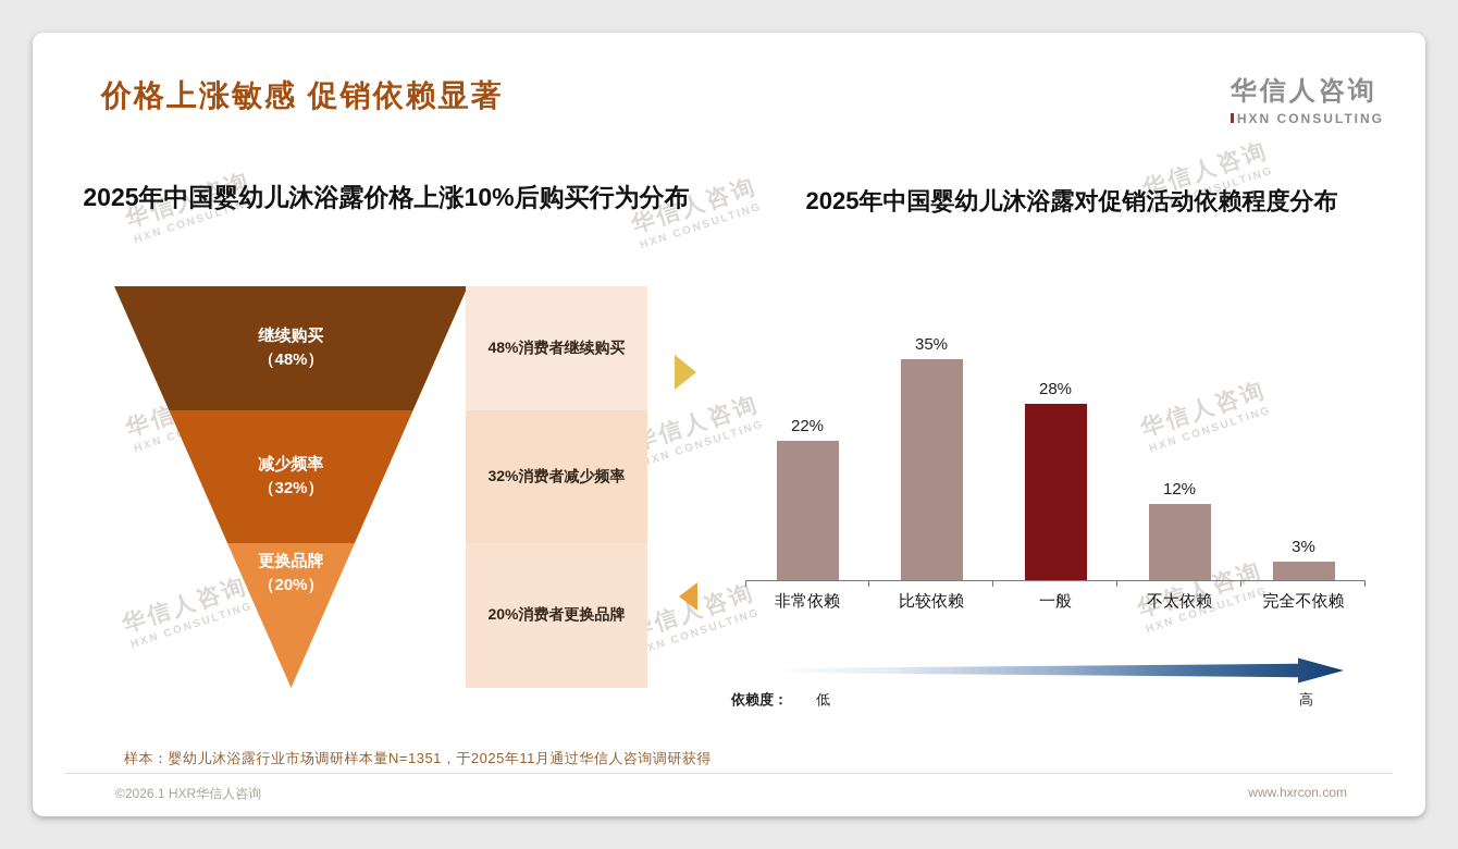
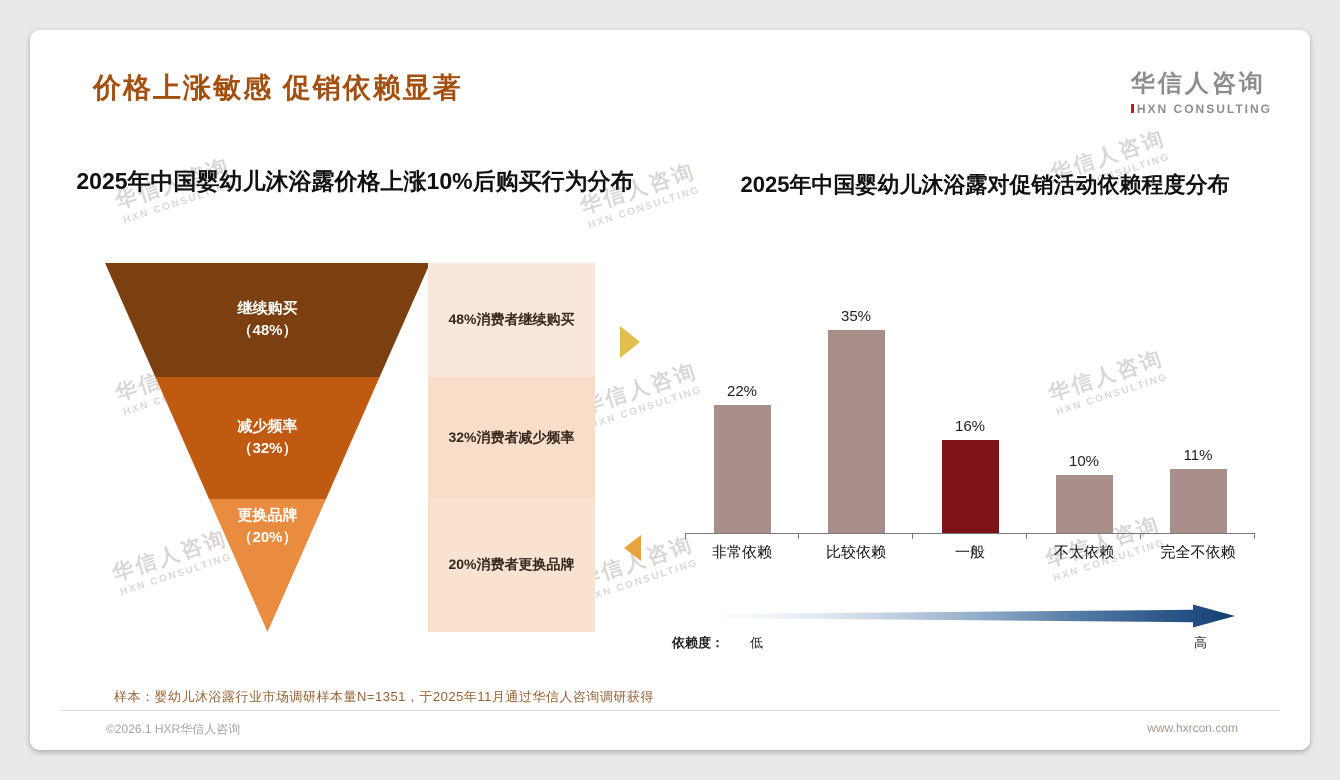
2025年中国婴幼儿沐浴露对促销活动依赖程度分布/一般: 28% -> 16%
2025年中国婴幼儿沐浴露对促销活动依赖程度分布/不太依赖: 12% -> 10%
2025年中国婴幼儿沐浴露对促销活动依赖程度分布/完全不依赖: 3% -> 11%
